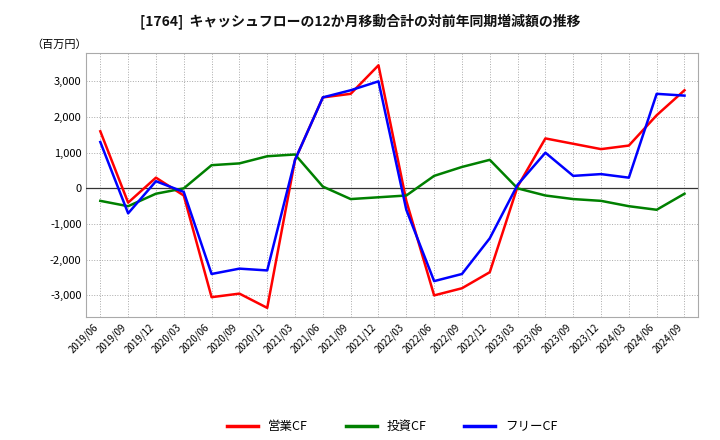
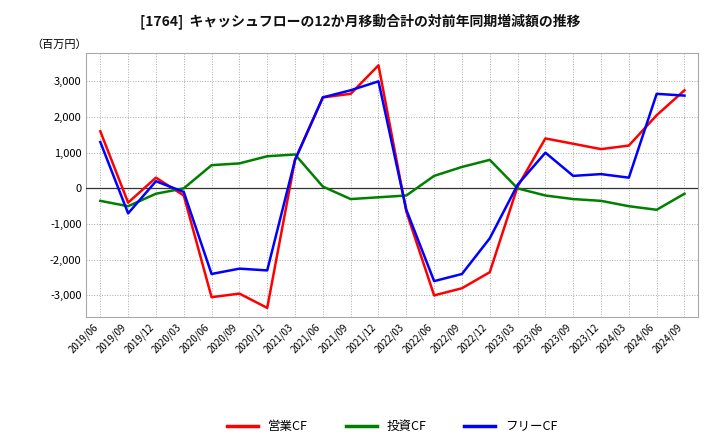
営業CF/2022/03: -350 -> -650
